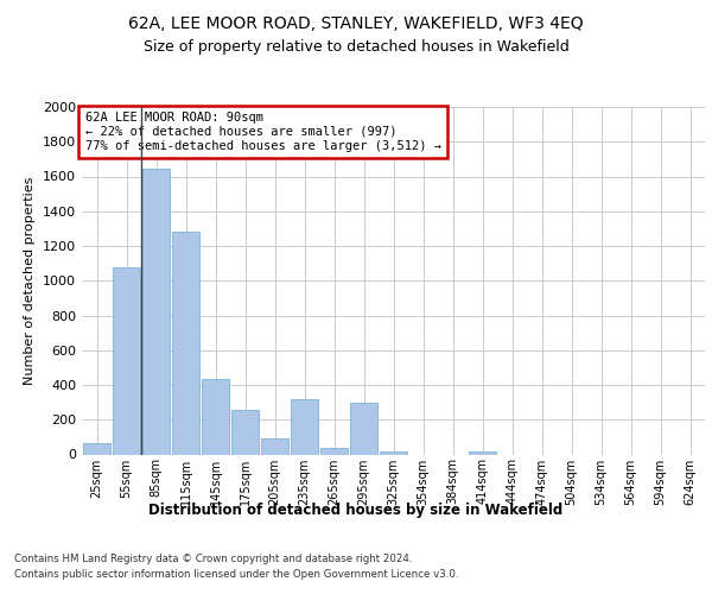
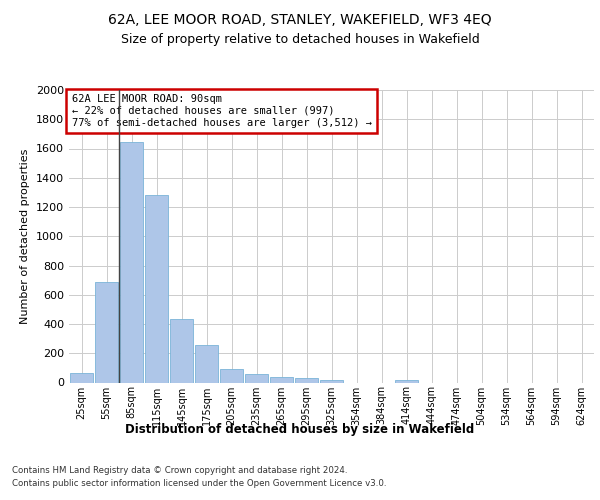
55sqm: 1080 -> 690
235sqm: 320 -> 60
295sqm: 300 -> 30
